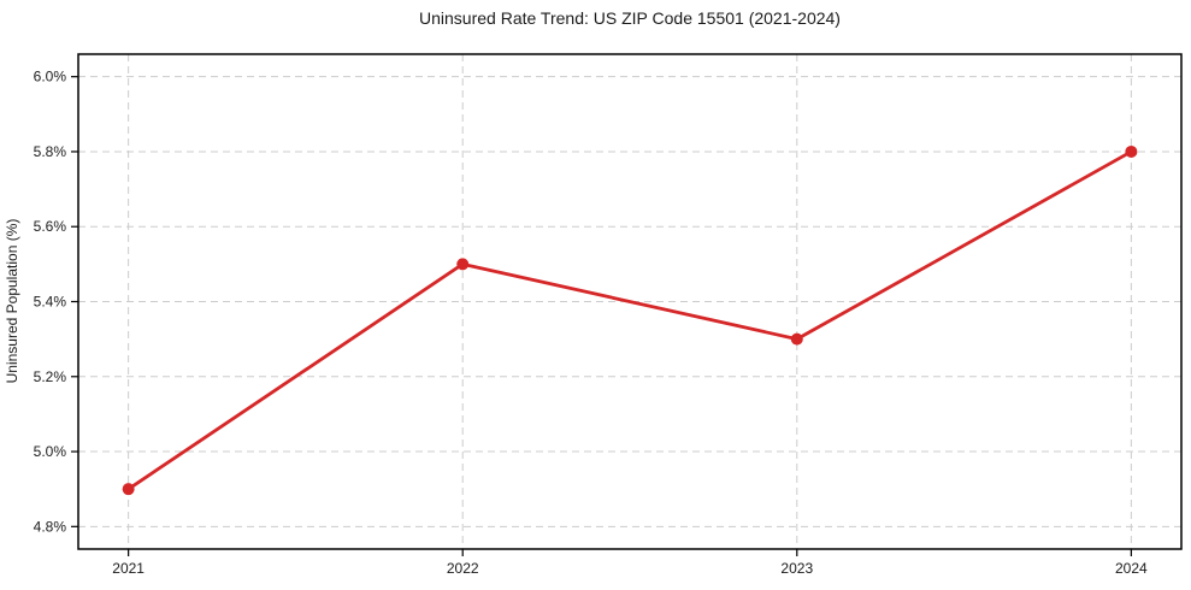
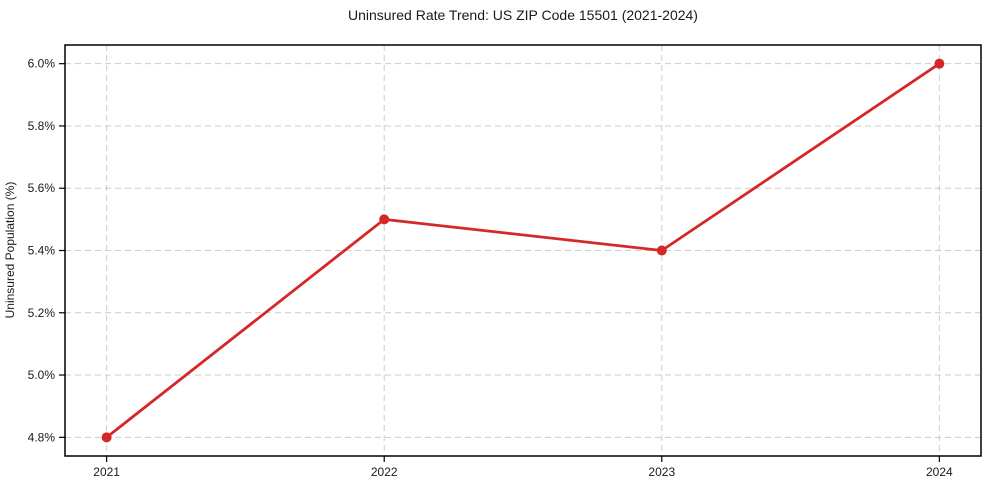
2021: 4.9% -> 4.8%
2023: 5.3% -> 5.4%
2024: 5.8% -> 6.0%
